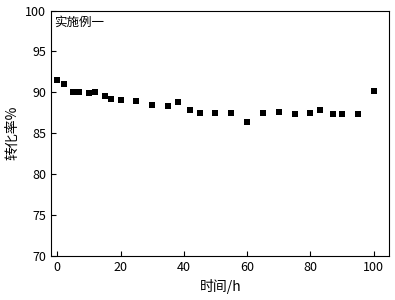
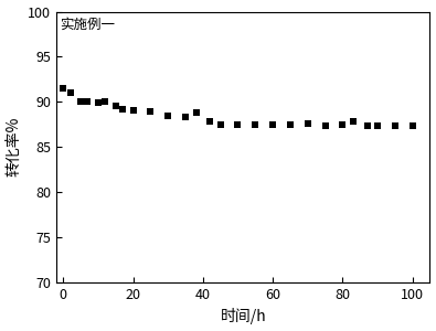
60: 86.4 -> 87.5
100: 90.2 -> 87.3
